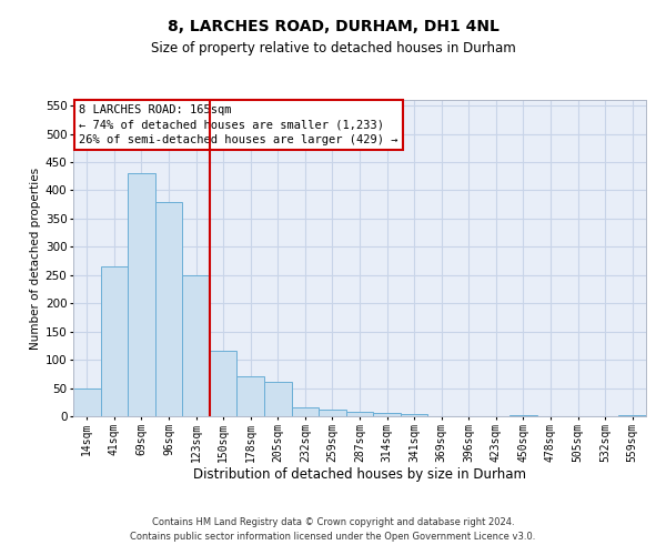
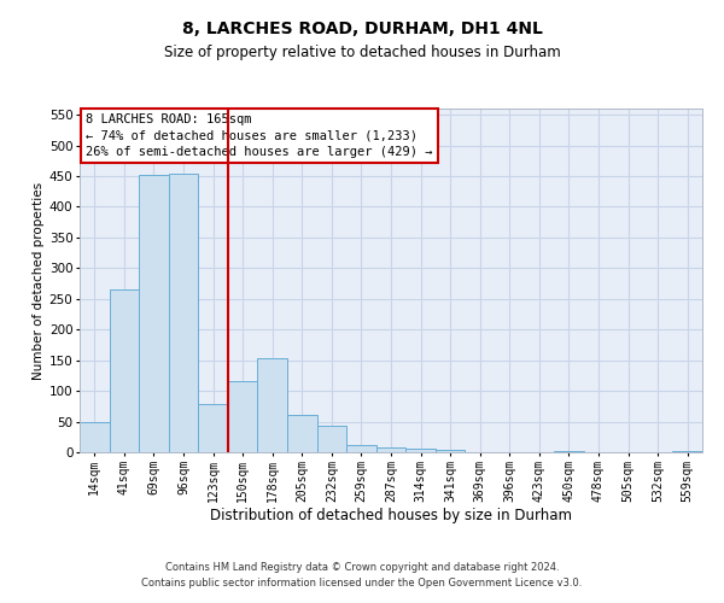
69sqm: 430 -> 452
96sqm: 380 -> 454
123sqm: 250 -> 78
178sqm: 70 -> 154
232sqm: 15 -> 44
